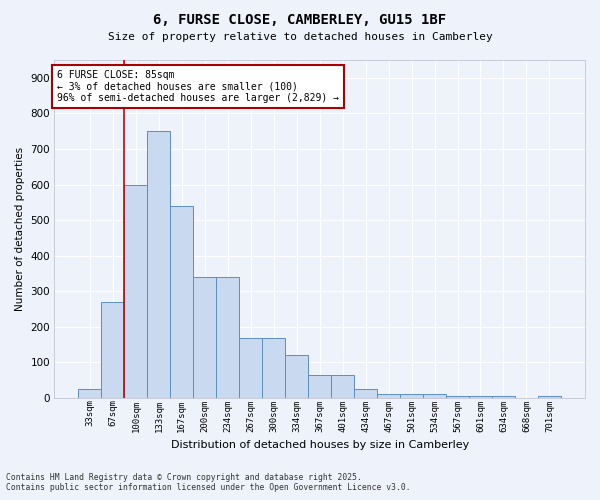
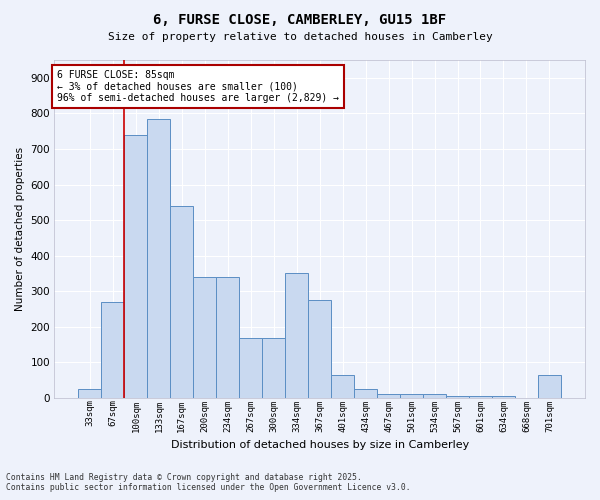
100sqm: 600 -> 740
133sqm: 750 -> 785
334sqm: 120 -> 350
367sqm: 65 -> 275
701sqm: 5 -> 65
